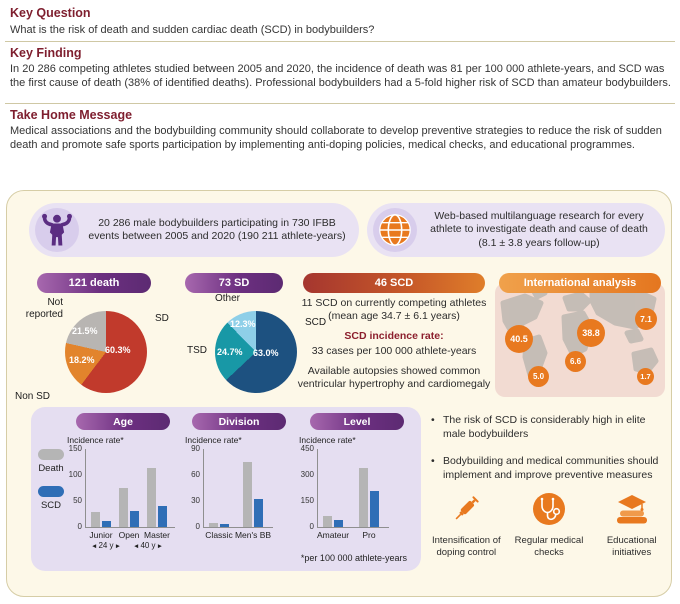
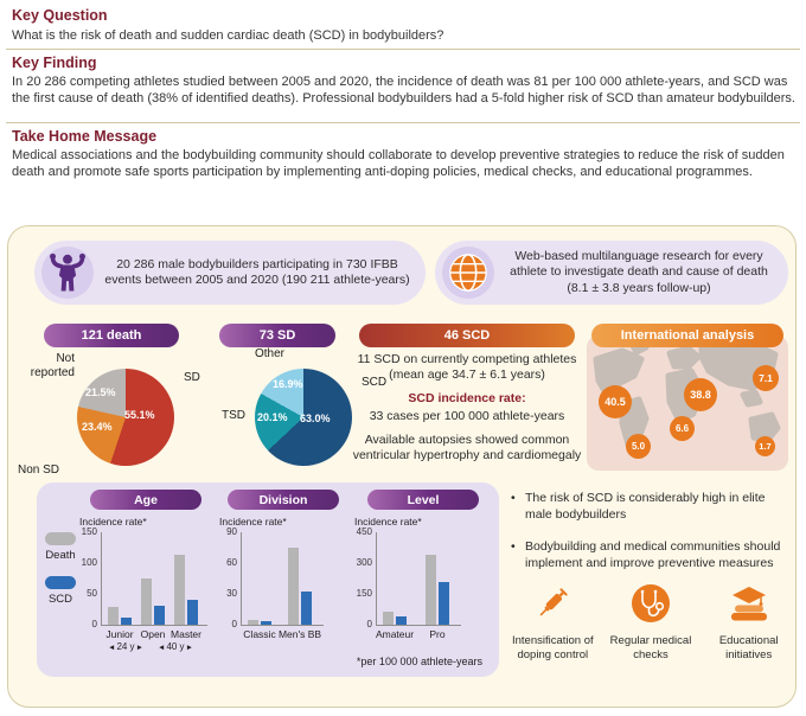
121 death/SD: 60.3% -> 55.1%
121 death/Non SD: 18.2% -> 23.4%
73 SD/TSD: 24.7% -> 20.1%
73 SD/Other: 12.3% -> 16.9%
